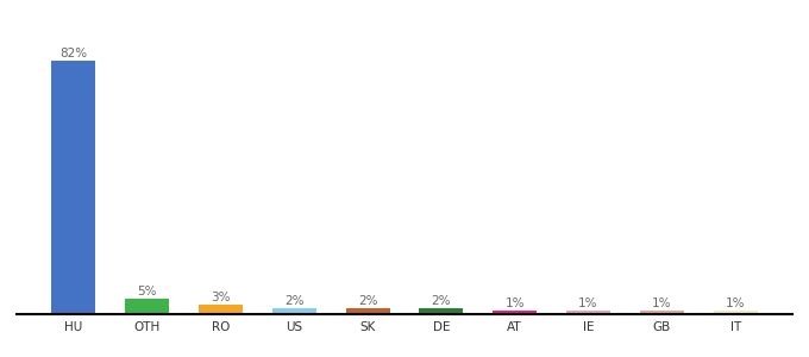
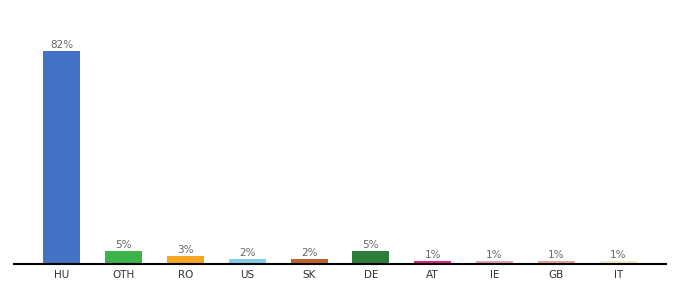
DE: 2% -> 5%
